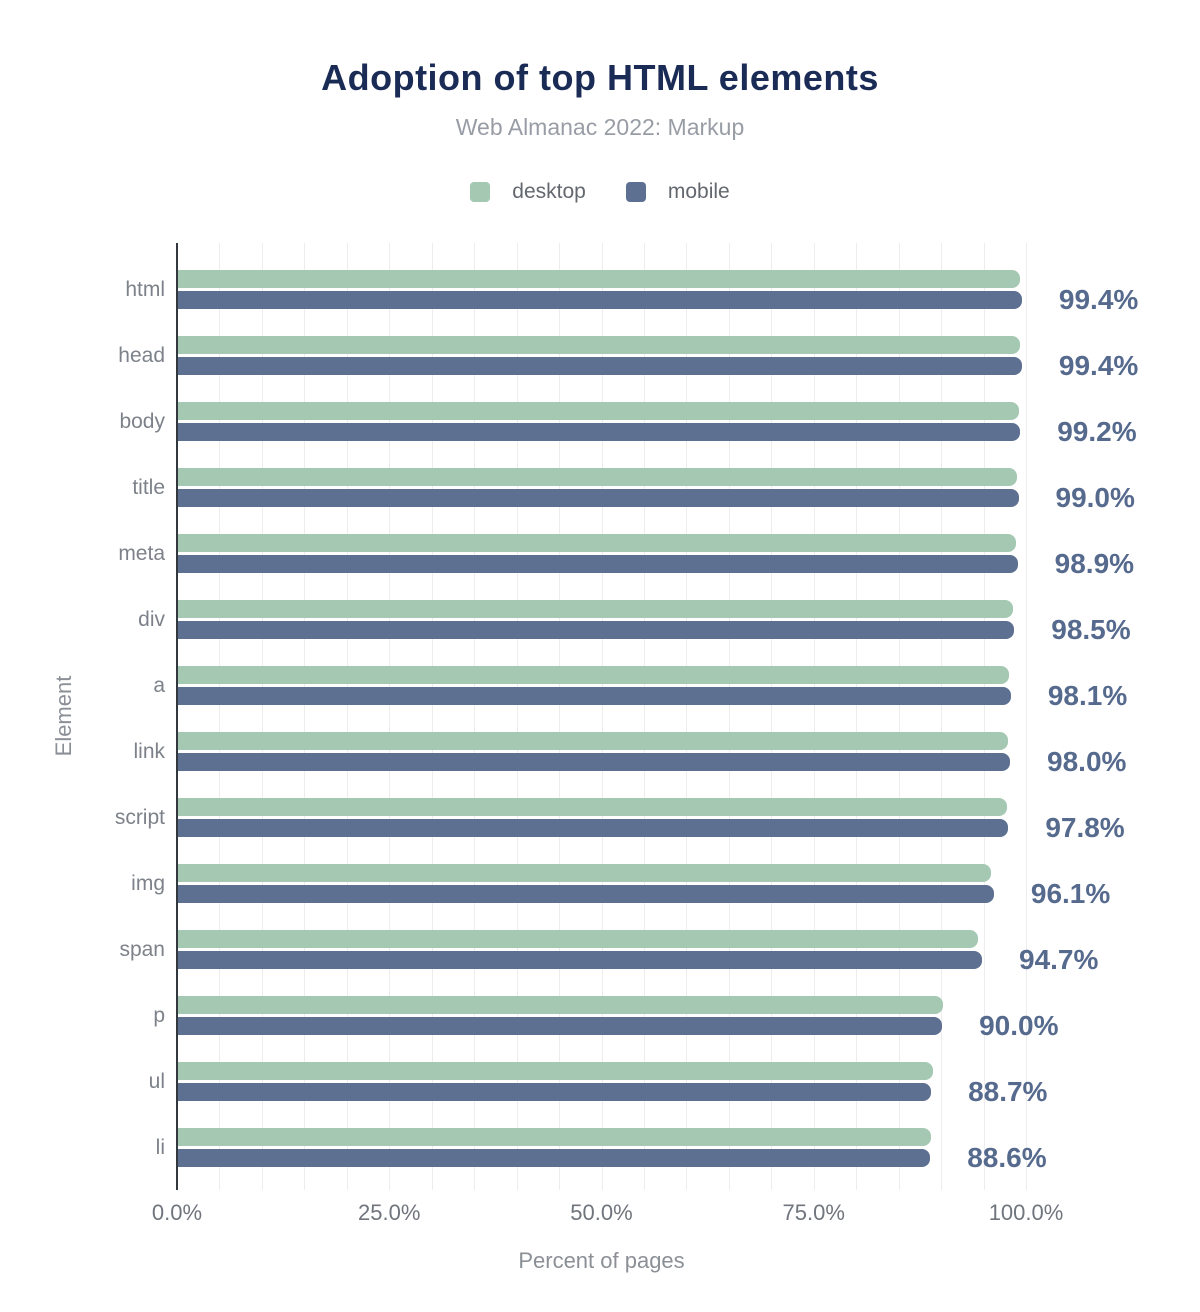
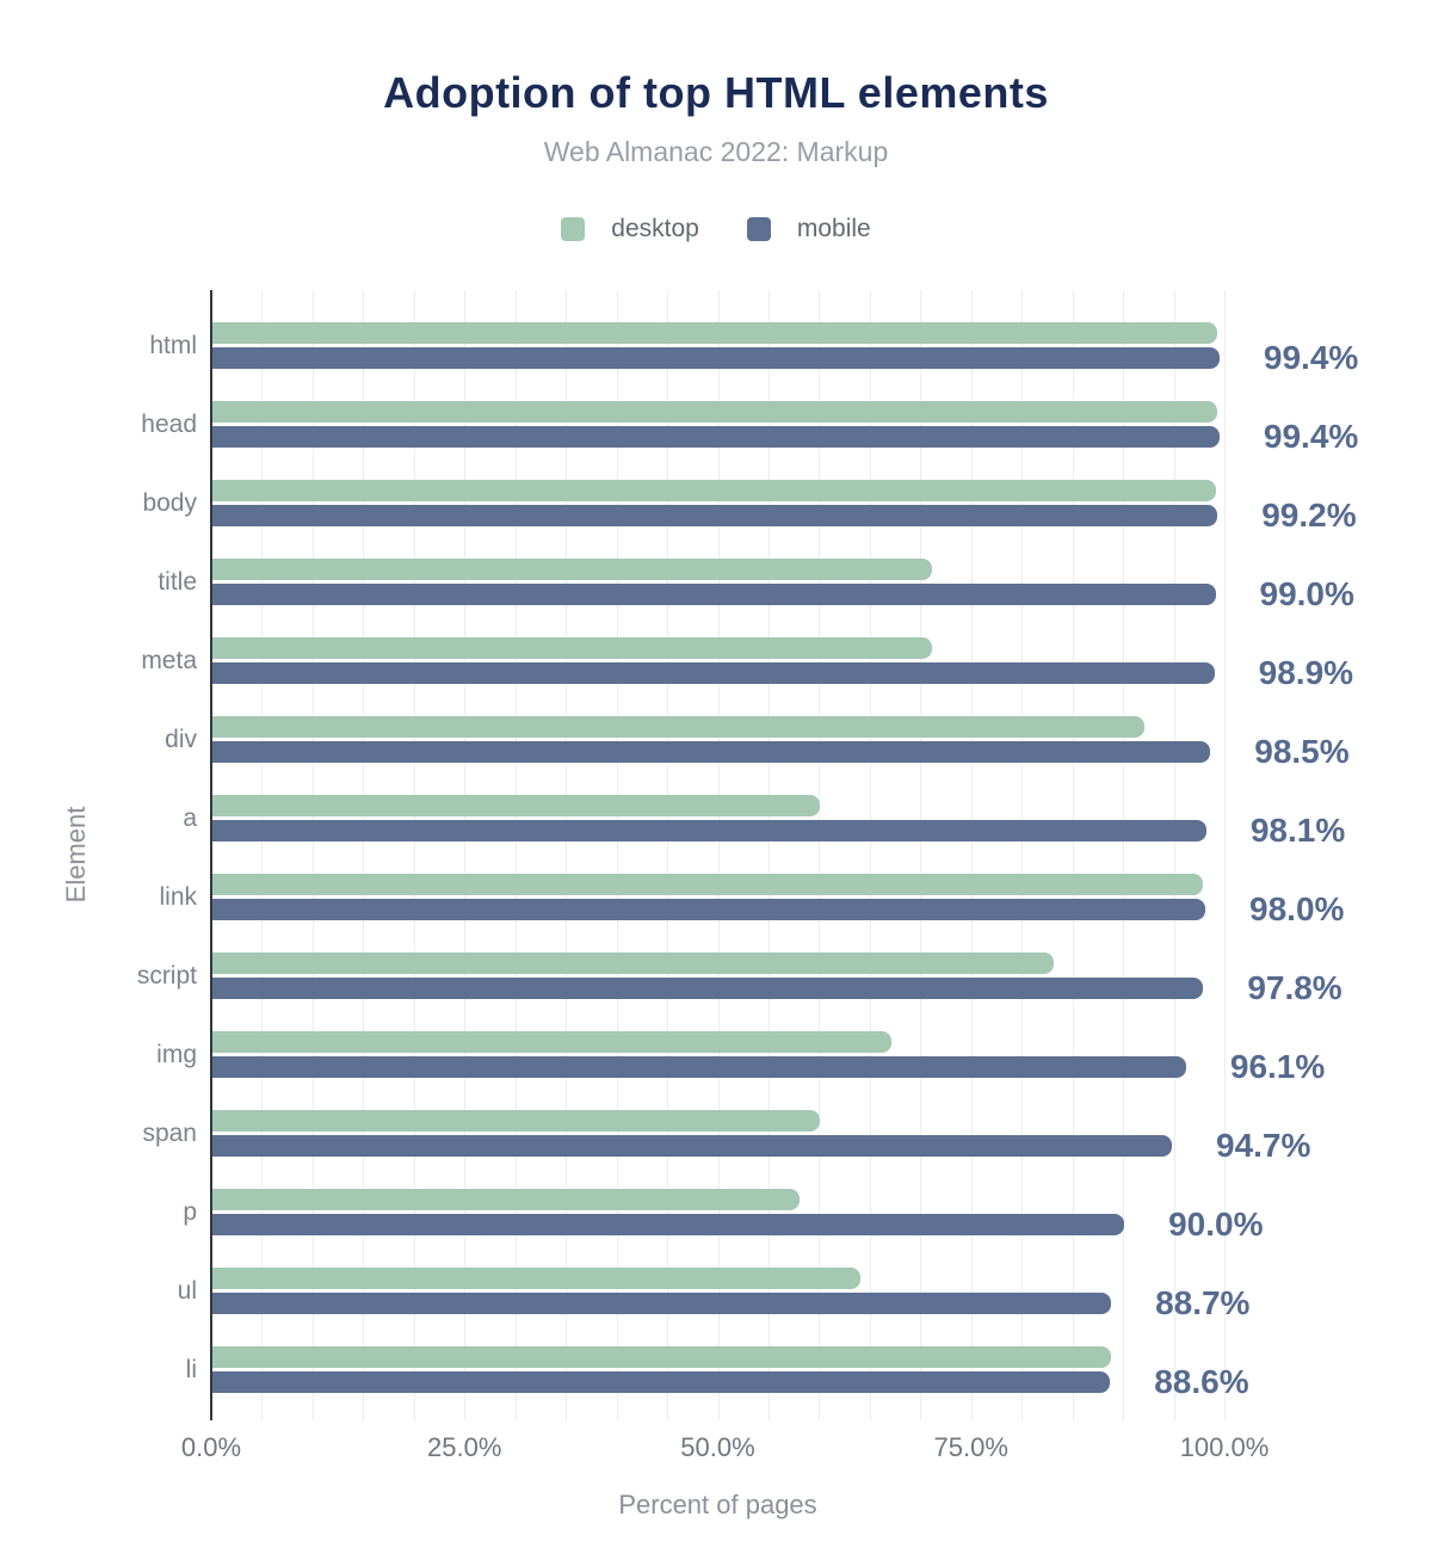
desktop/title: 99% -> 71%
desktop/meta: 99% -> 71%
desktop/div: 98% -> 92%
desktop/a: 98% -> 60%
desktop/script: 98% -> 83%
desktop/img: 96% -> 67%
desktop/span: 94% -> 60%
desktop/p: 90% -> 58%
desktop/ul: 89% -> 64%
